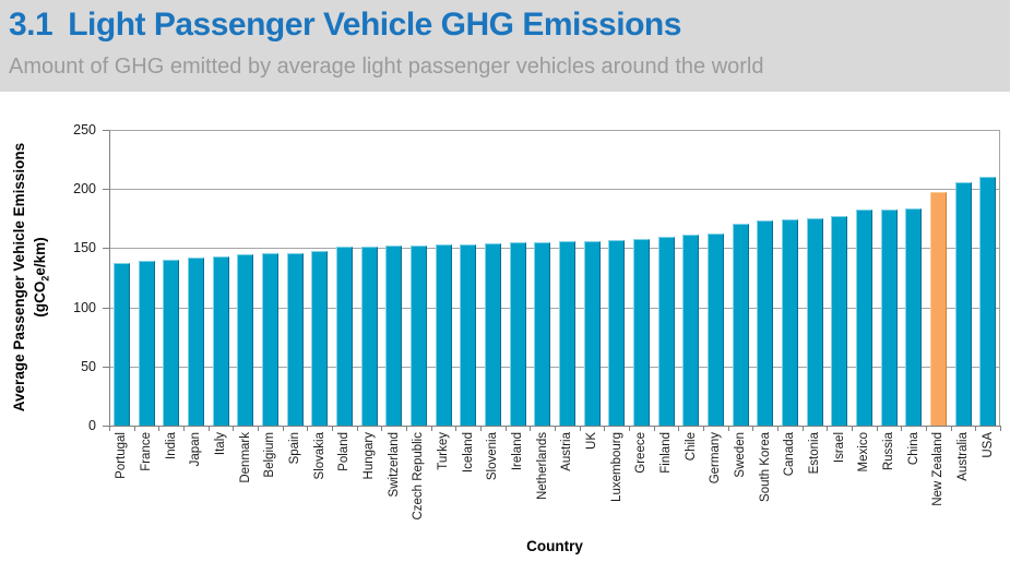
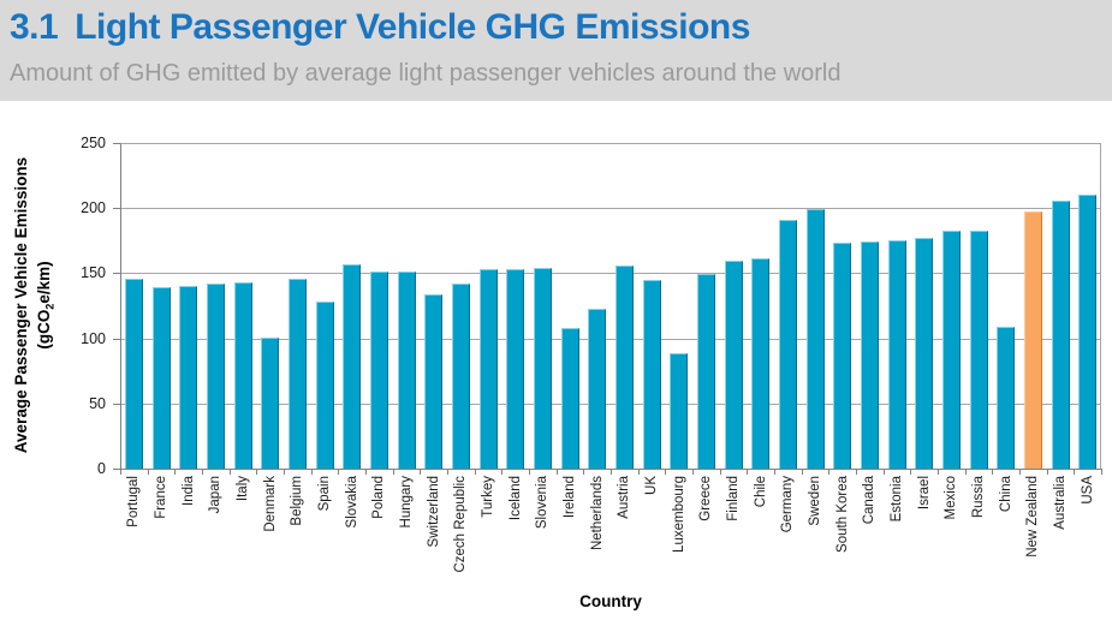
Portugal: 137 -> 146
Denmark: 145 -> 101
Spain: 146 -> 128
Slovakia: 148 -> 157
Switzerland: 152 -> 134
Czech Republic: 152 -> 142
Ireland: 155 -> 108
Netherlands: 155 -> 123
UK: 156 -> 145
Luxembourg: 157 -> 89
Greece: 158 -> 149
Germany: 162 -> 191
Sweden: 171 -> 199
China: 184 -> 109
